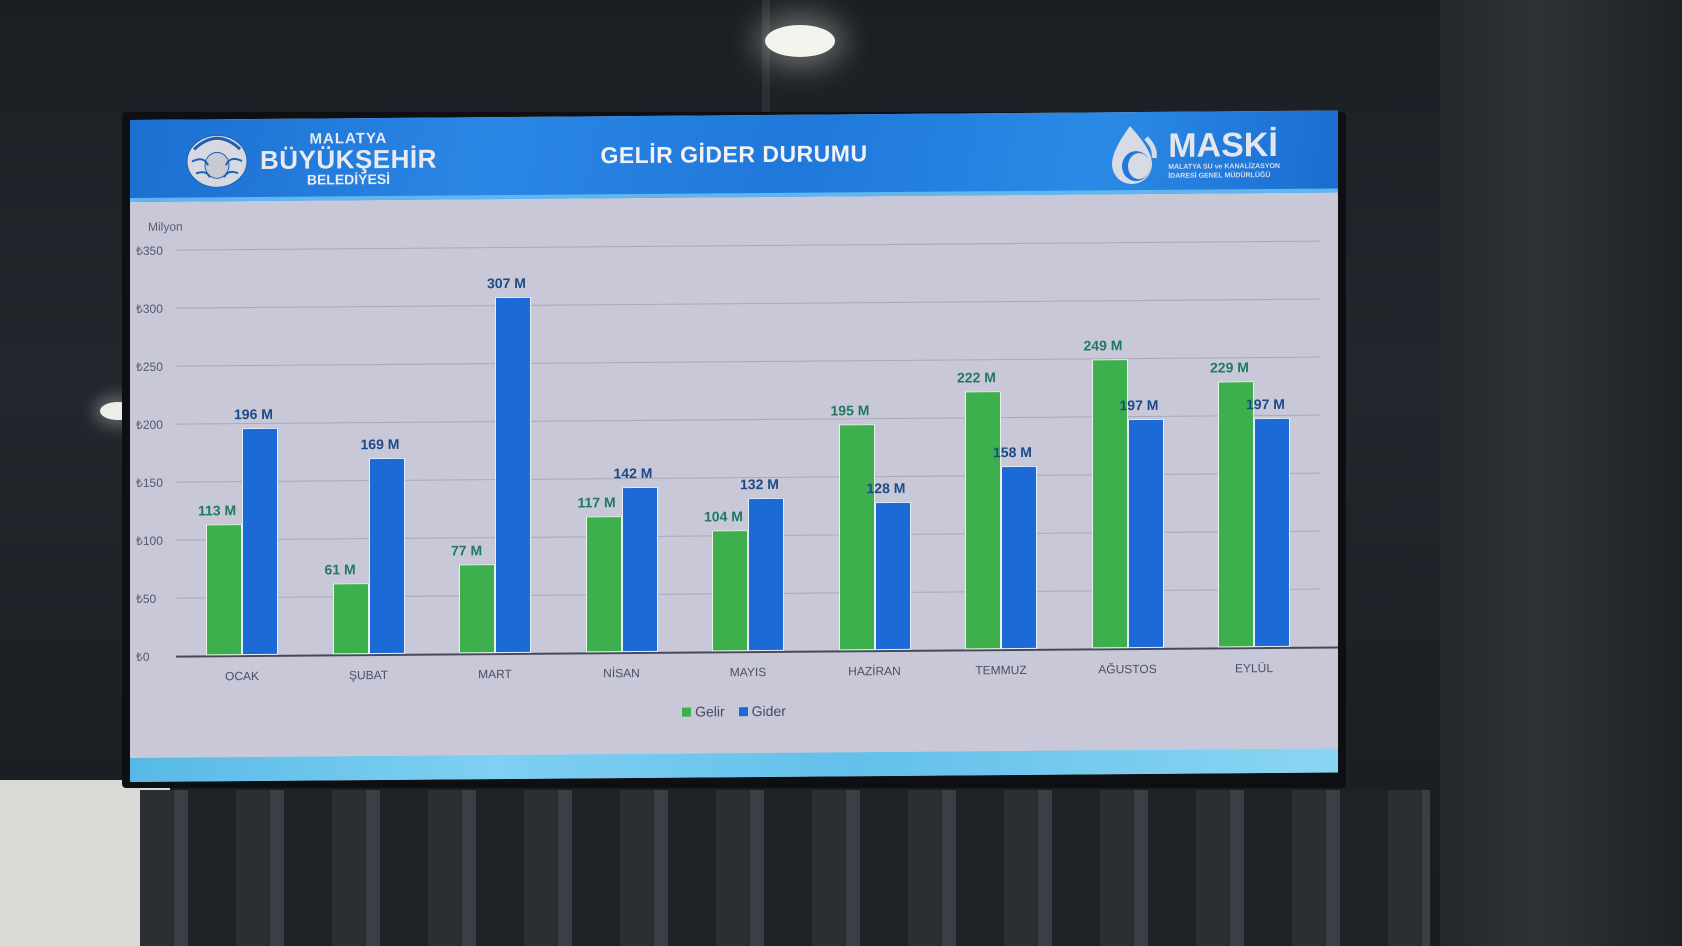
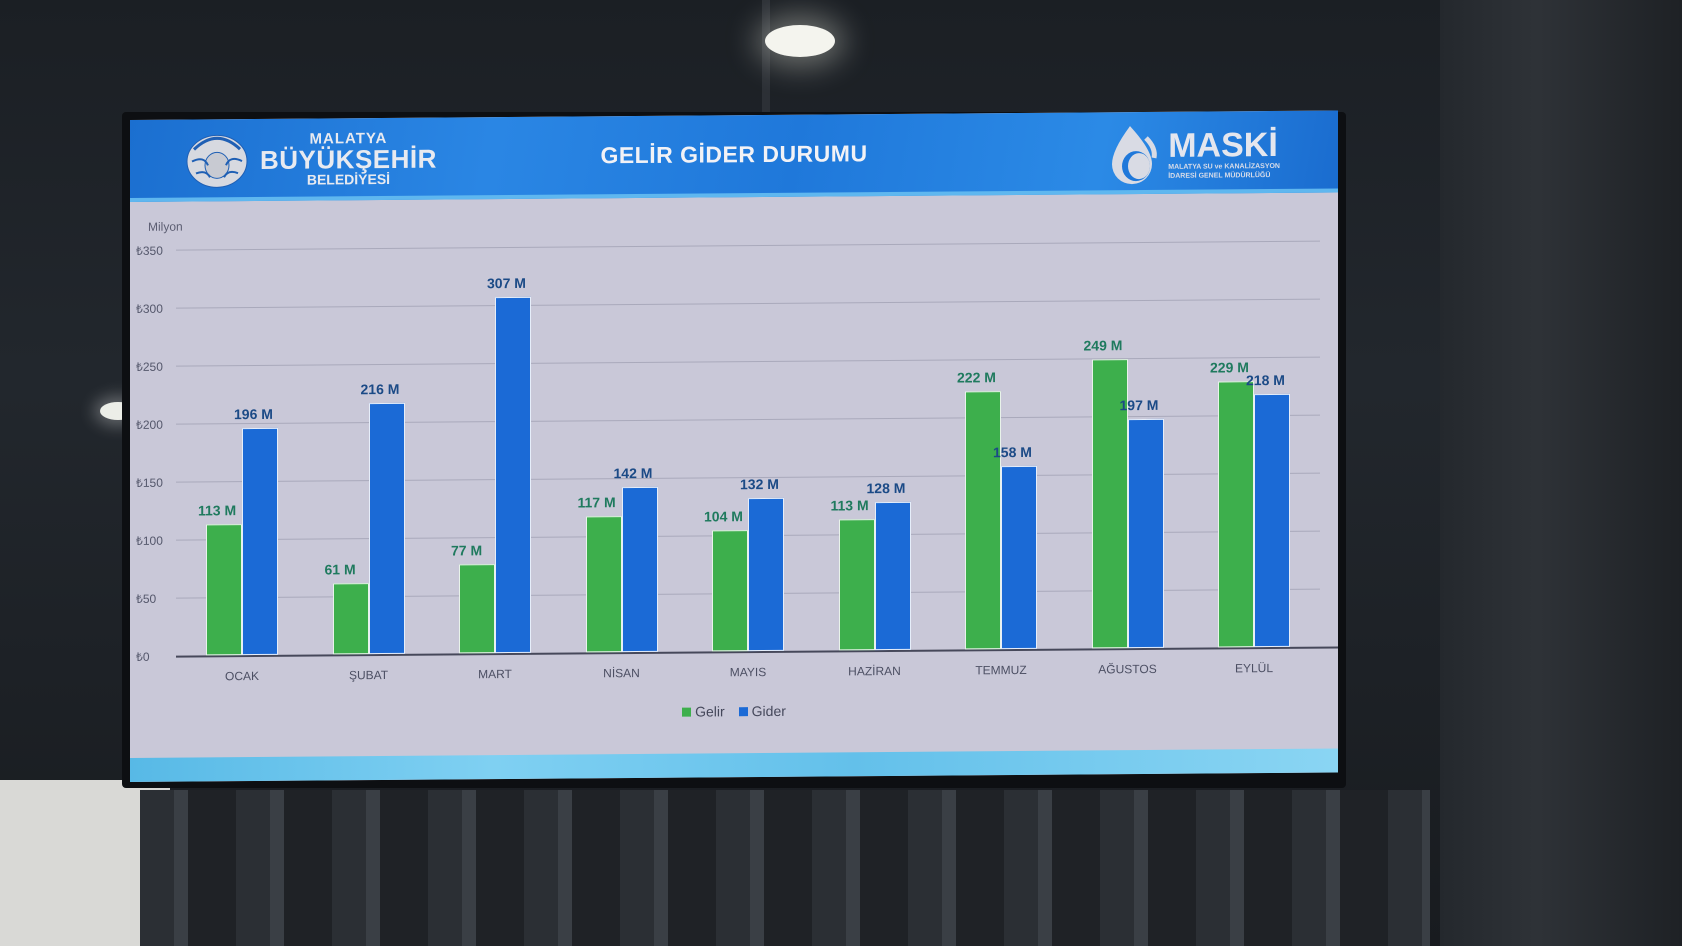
Gider/ŞUBAT: 169 -> 216
Gelir/HAZİRAN: 195 -> 113
Gider/EYLÜL: 197 -> 218
